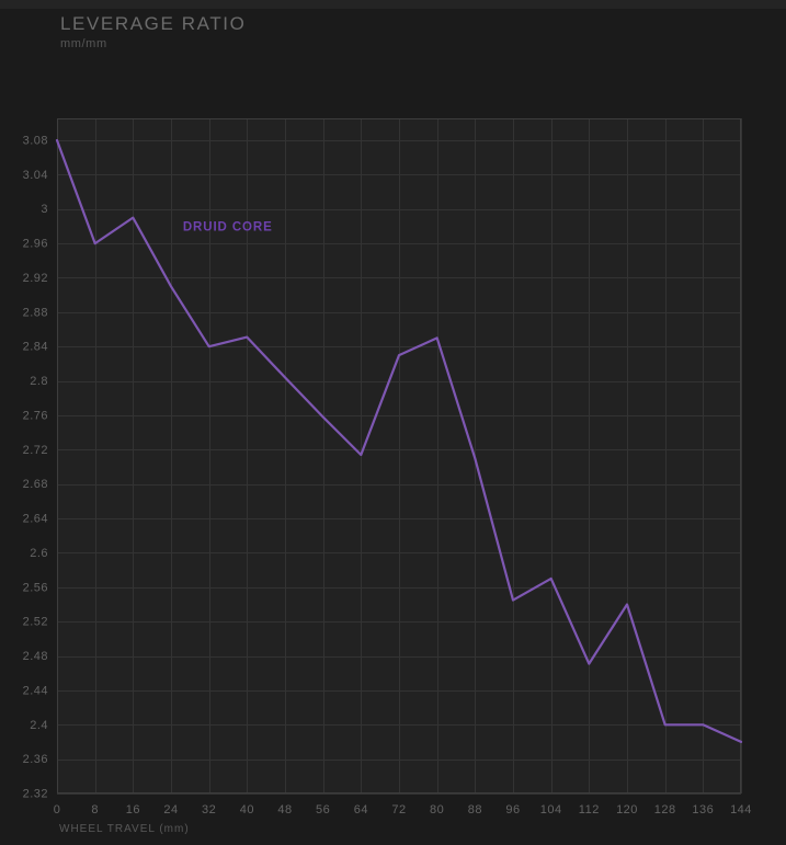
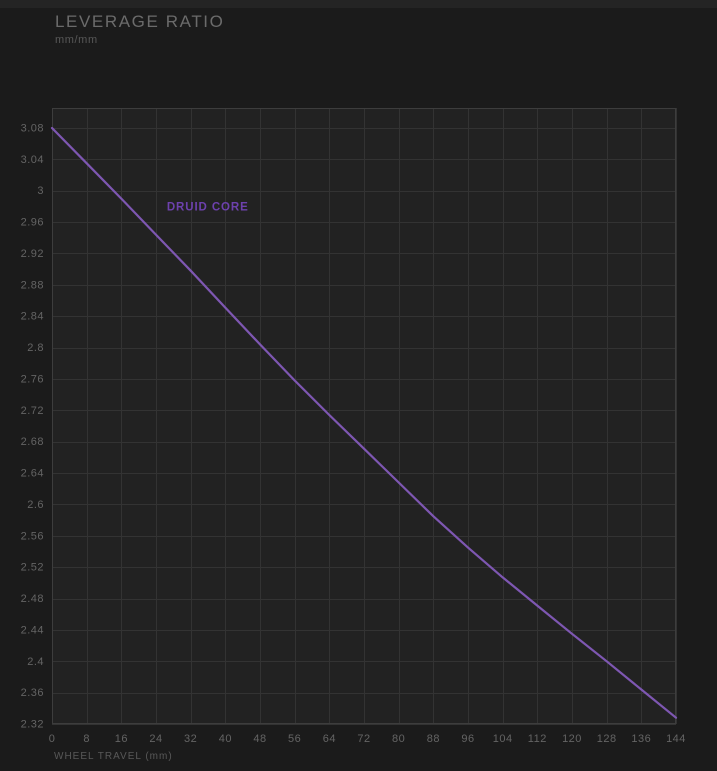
8: 2.96 -> 3.04
24: 2.91 -> 2.94
32: 2.84 -> 2.90
72: 2.83 -> 2.67
80: 2.85 -> 2.63
88: 2.71 -> 2.58
104: 2.57 -> 2.51
120: 2.54 -> 2.44
136: 2.40 -> 2.36
144: 2.38 -> 2.33
